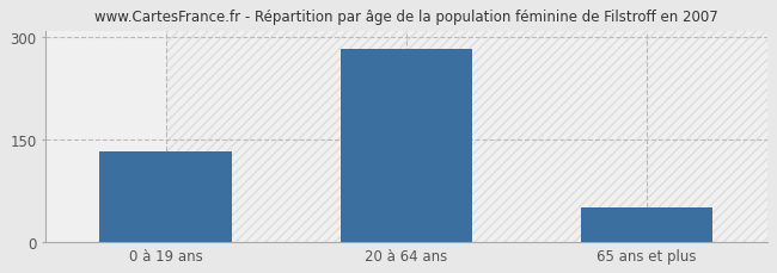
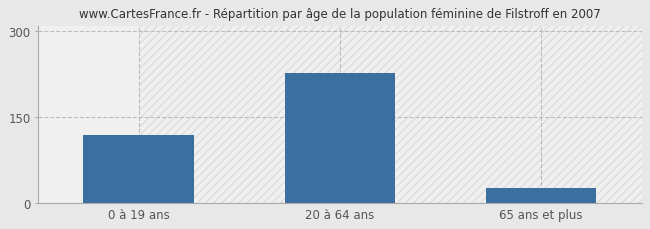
0 à 19 ans: 133 -> 118
20 à 64 ans: 283 -> 228
65 ans et plus: 50 -> 26
